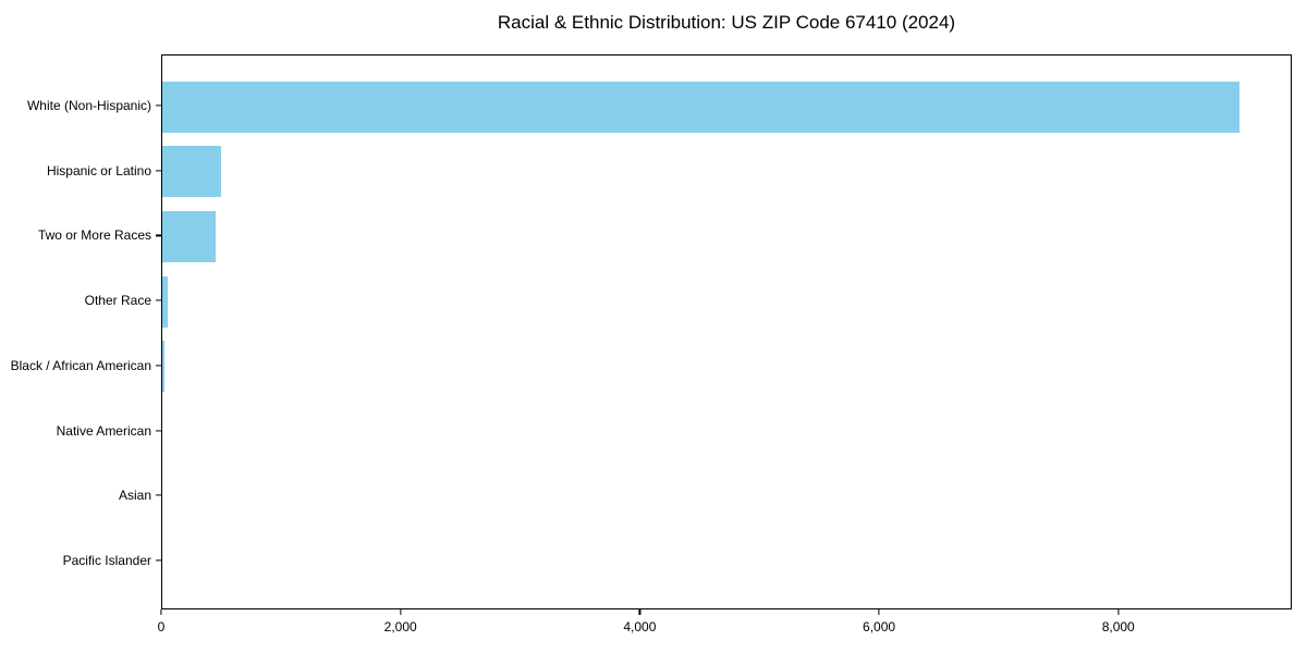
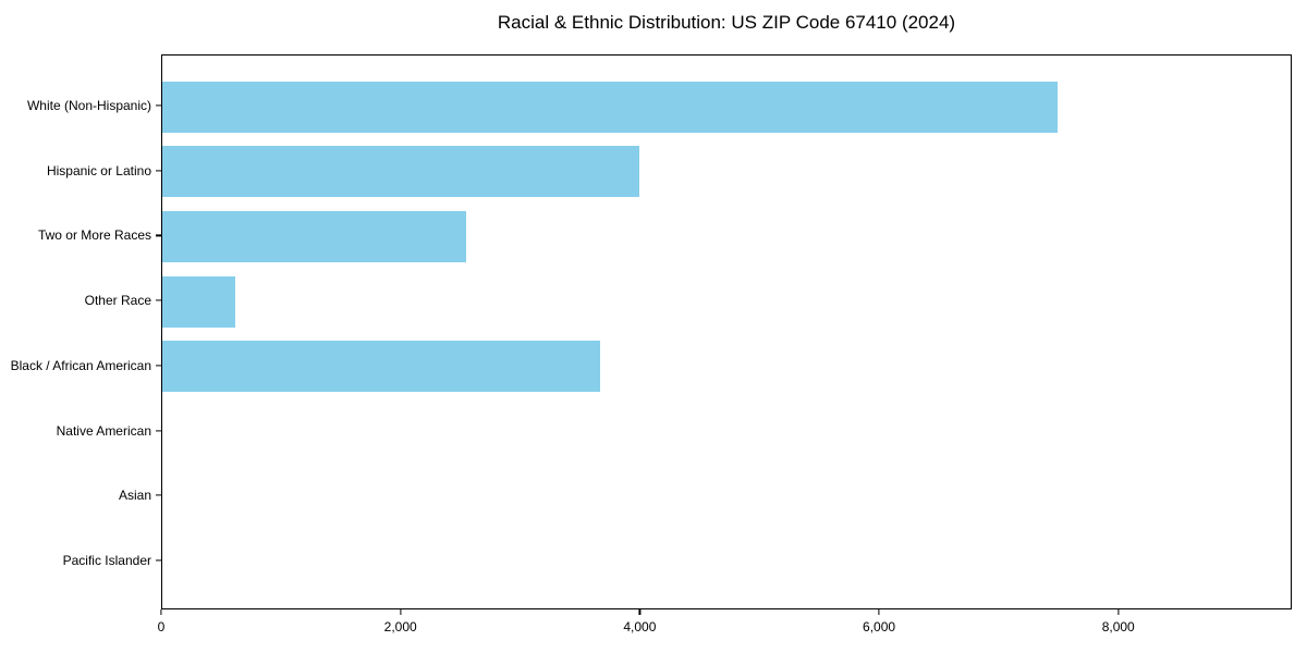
White (Non-Hispanic): 9000 -> 7480
Hispanic or Latino: 490 -> 3990
Two or More Races: 440 -> 2540
Other Race: 50 -> 610
Black / African American: 20 -> 3660
